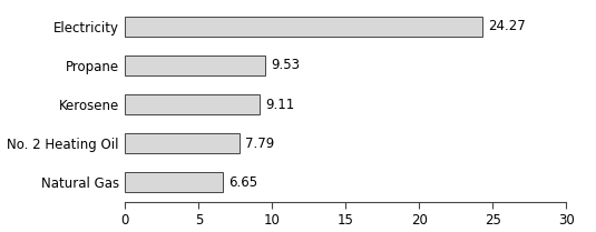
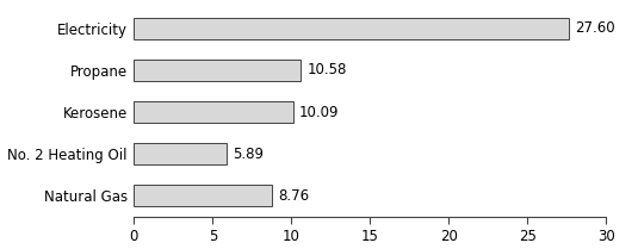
Electricity: 24.27 -> 27.60
Propane: 9.53 -> 10.58
Kerosene: 9.11 -> 10.09
No. 2 Heating Oil: 7.79 -> 5.89
Natural Gas: 6.65 -> 8.76
